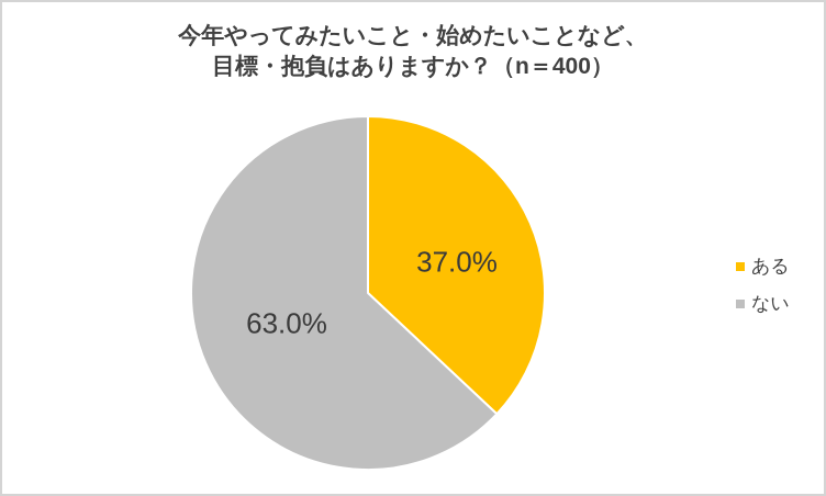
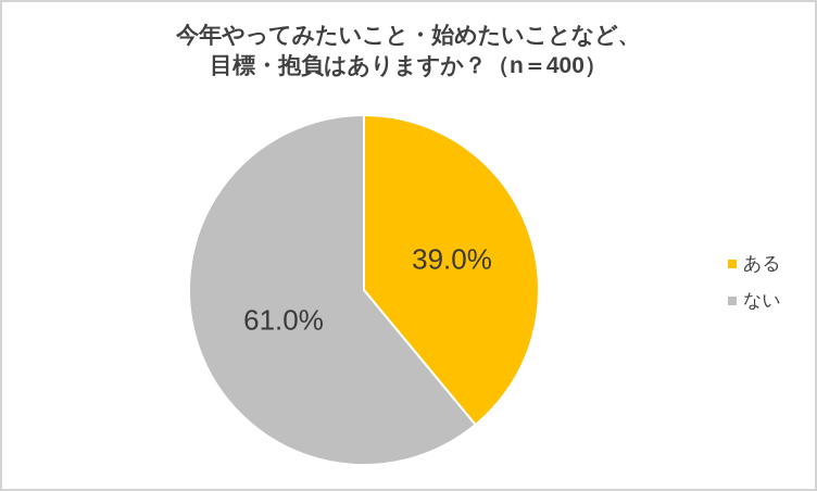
ある: 37.0% -> 39.0%
ない: 63.0% -> 61.0%
